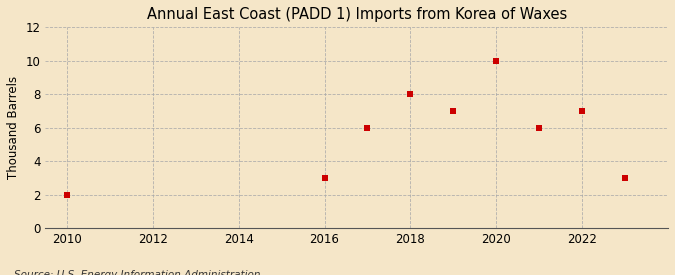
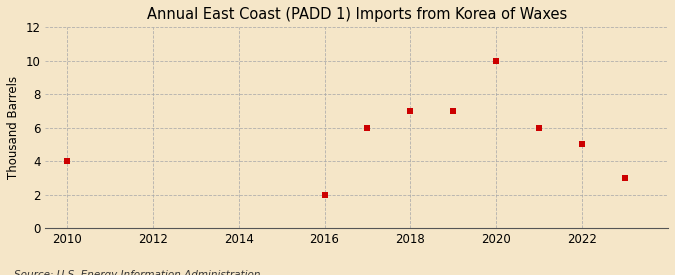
2010: 2 -> 4
2016: 3 -> 2
2018: 8 -> 7
2022: 7 -> 5
